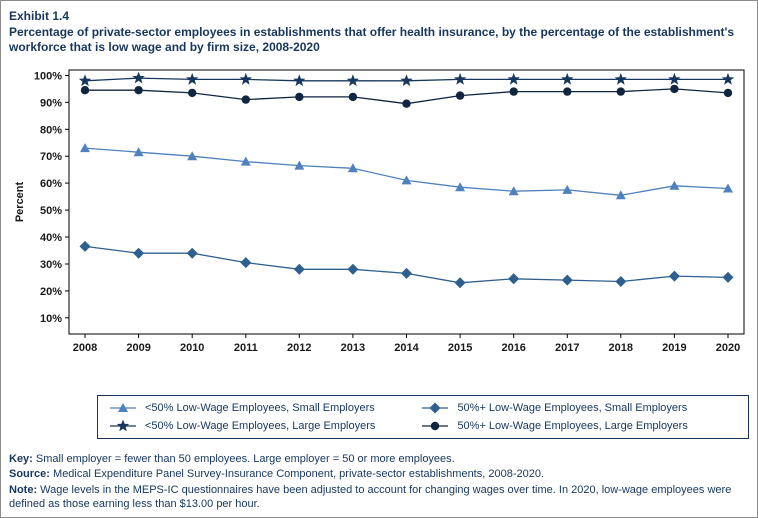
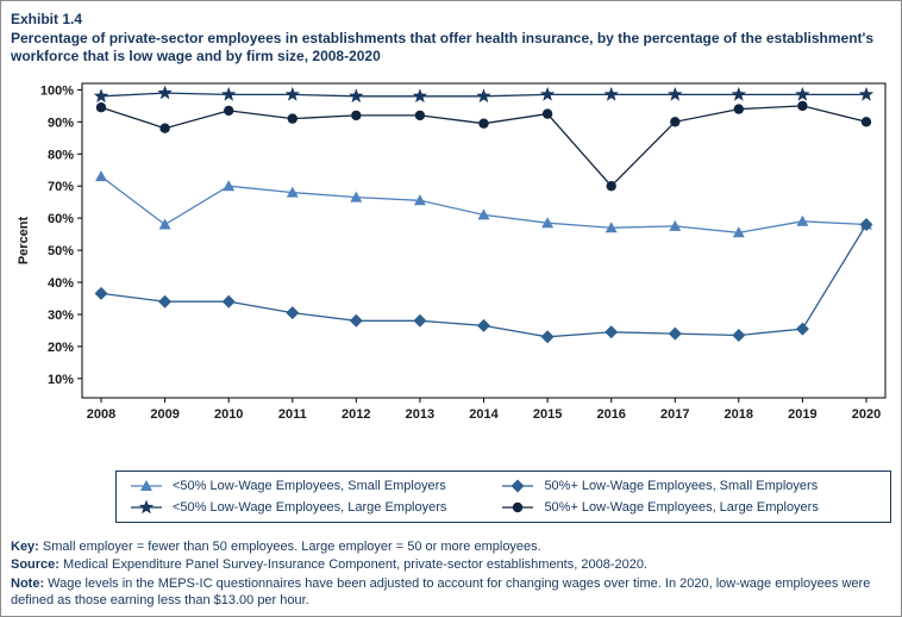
<50% Low-Wage Employees, Small Employers/2009: 72% -> 58%
50%+ Low-Wage Employees, Large Employers/2009: 94% -> 88%
50%+ Low-Wage Employees, Large Employers/2016: 94% -> 70%
50%+ Low-Wage Employees, Large Employers/2017: 94% -> 90%
50%+ Low-Wage Employees, Small Employers/2020: 25% -> 58%
50%+ Low-Wage Employees, Large Employers/2020: 94% -> 90%
